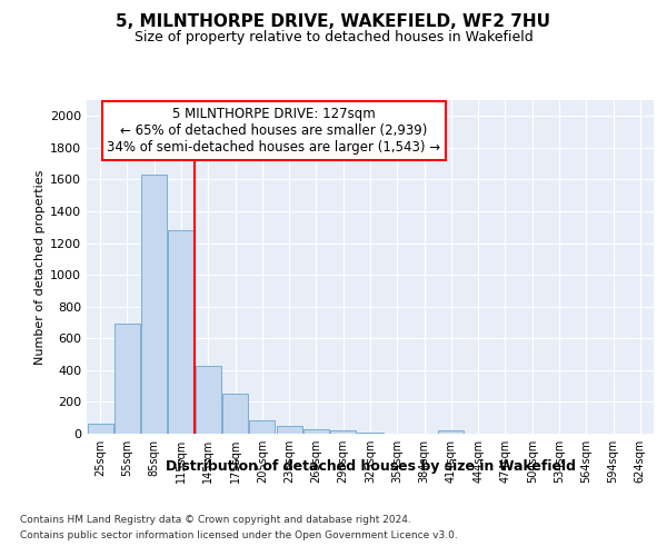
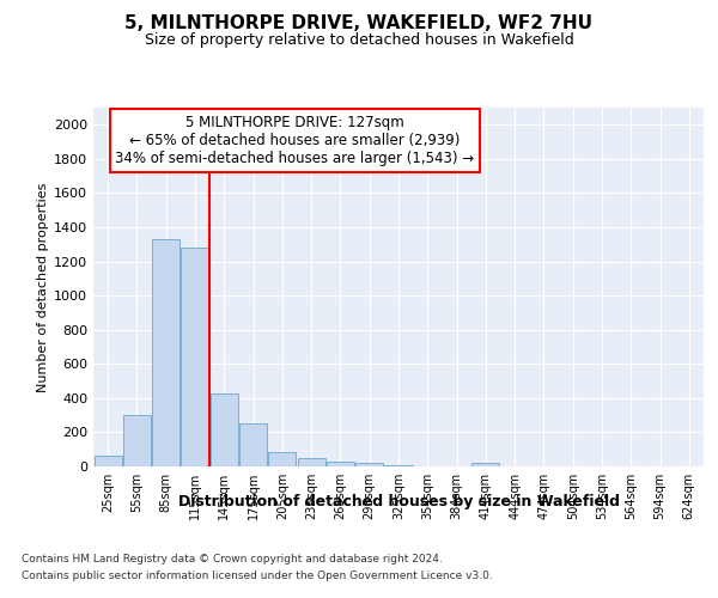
55sqm: 700 -> 300
85sqm: 1630 -> 1330
